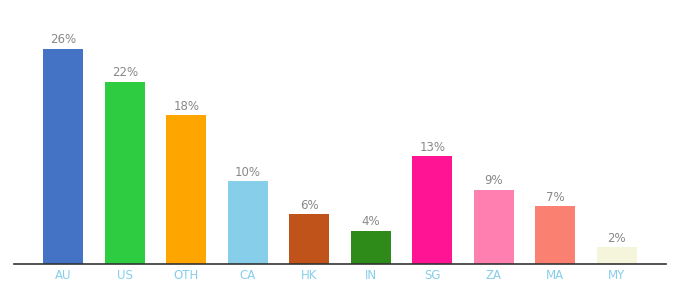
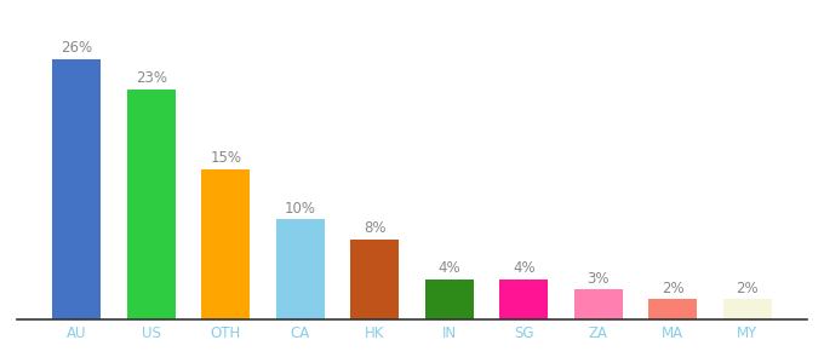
US: 22% -> 23%
OTH: 18% -> 15%
HK: 6% -> 8%
SG: 13% -> 4%
ZA: 9% -> 3%
MA: 7% -> 2%
